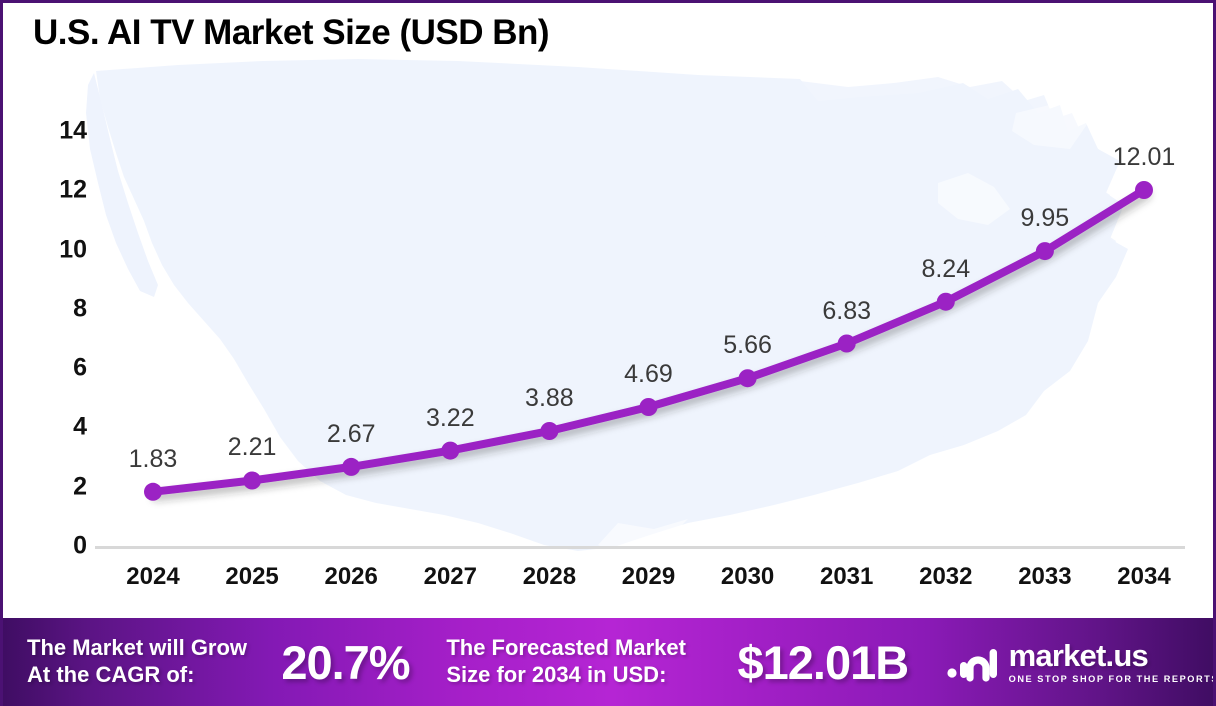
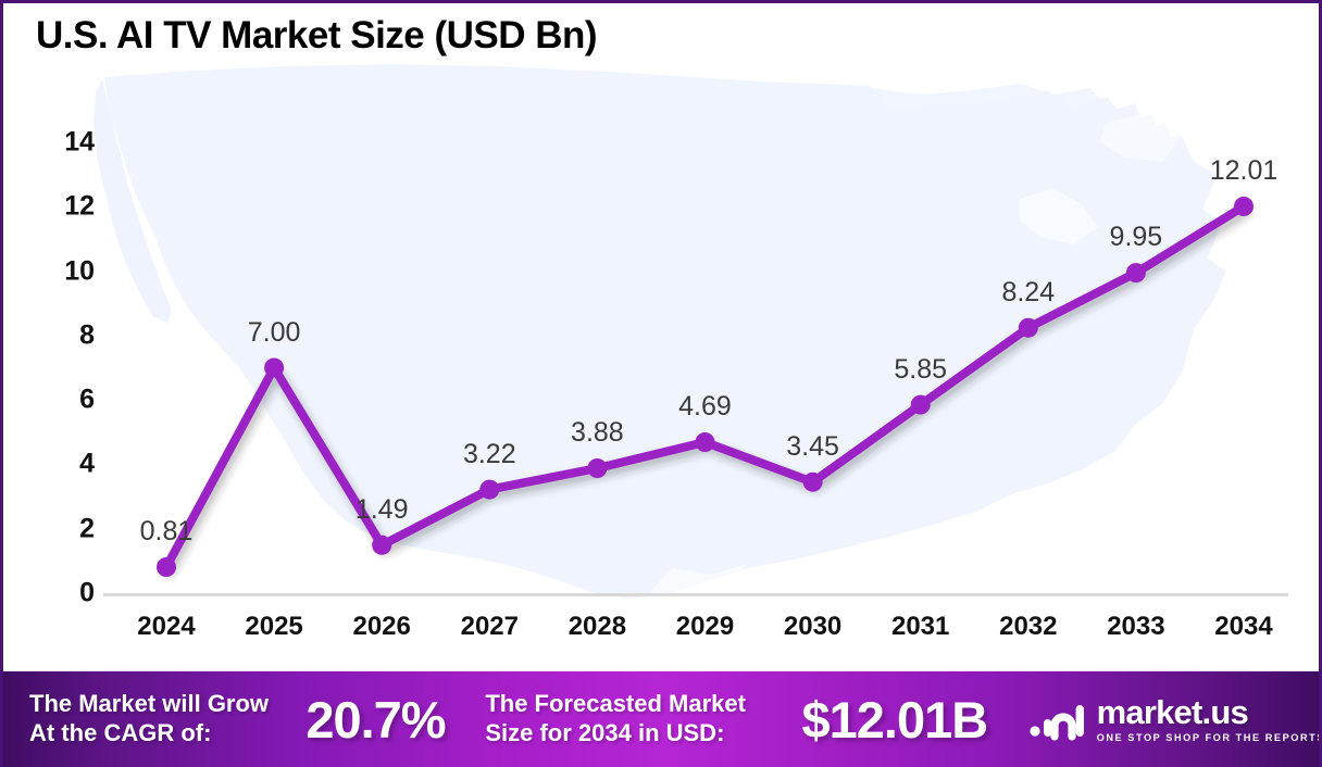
2024: 1.83 -> 0.81
2025: 2.21 -> 7.00
2026: 2.67 -> 1.49
2030: 5.66 -> 3.45
2031: 6.83 -> 5.85
